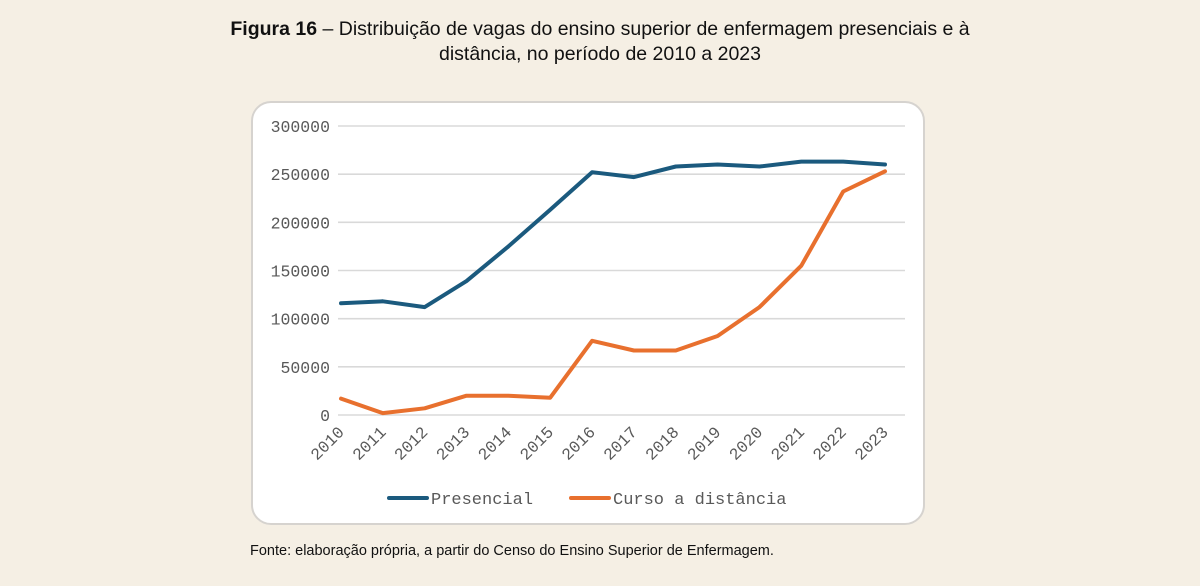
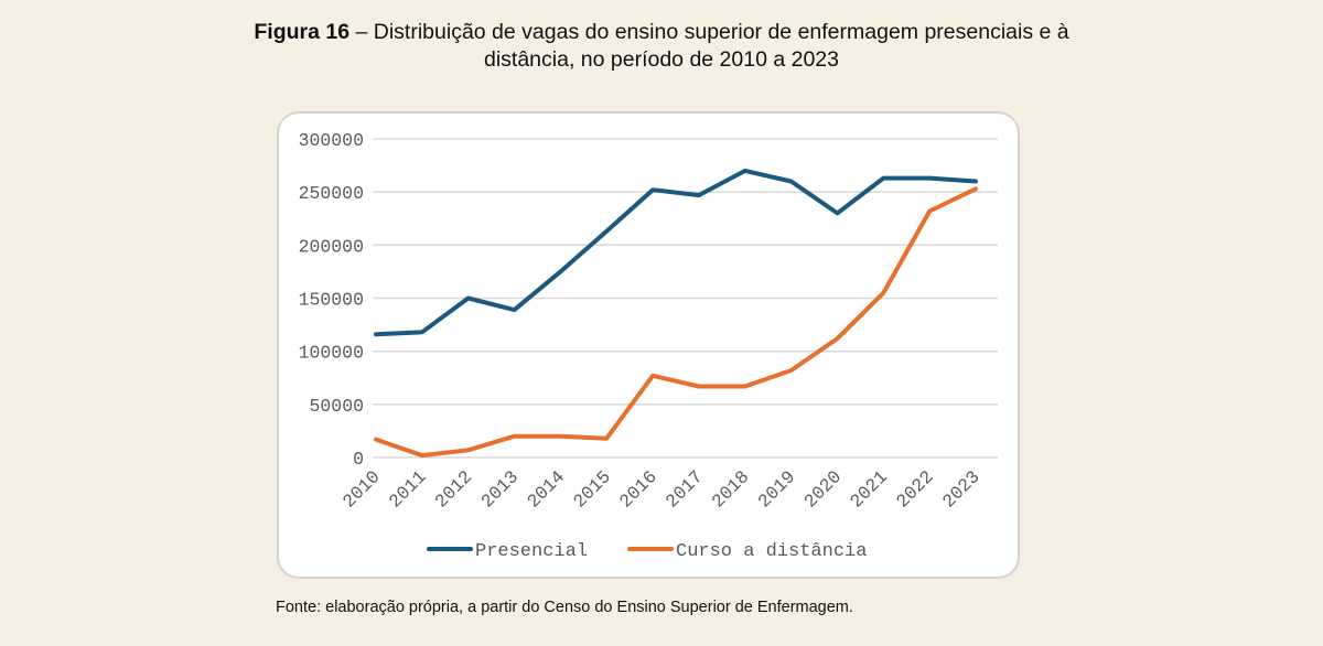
Presencial/2012: 110000 -> 150000
Presencial/2018: 260000 -> 270000
Presencial/2020: 260000 -> 230000
